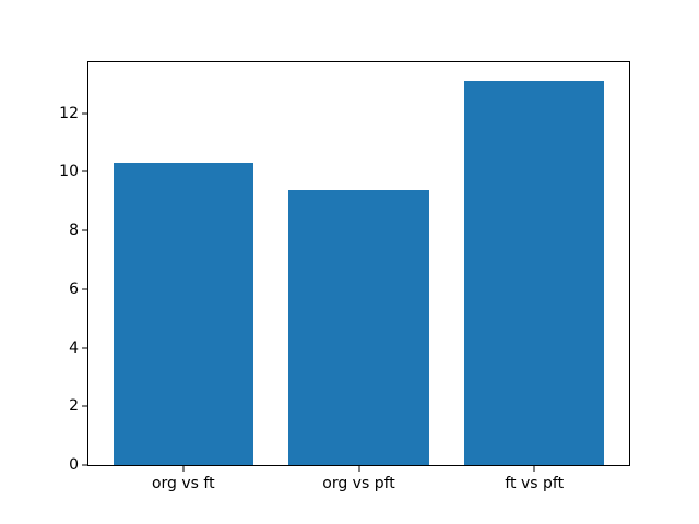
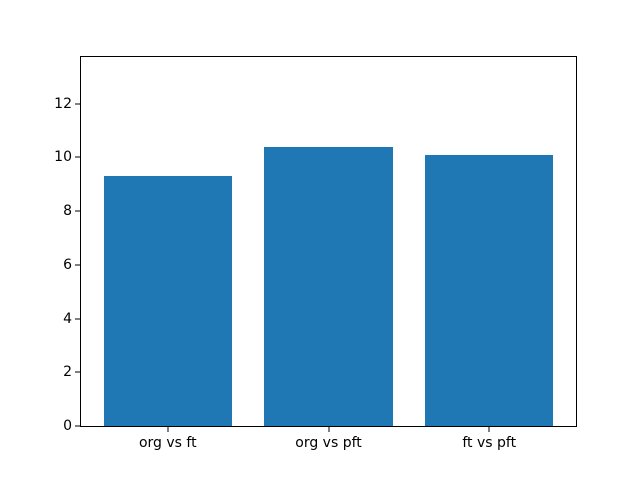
org vs ft: 10.3 -> 9.3
org vs pft: 9.4 -> 10.4
ft vs pft: 13.1 -> 10.1
